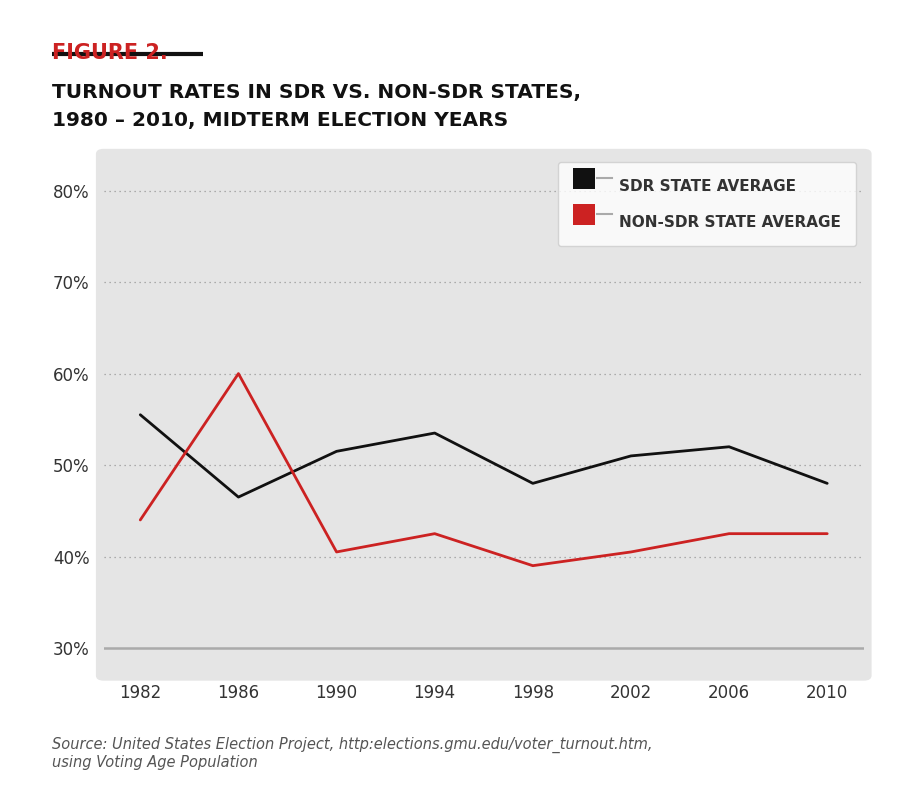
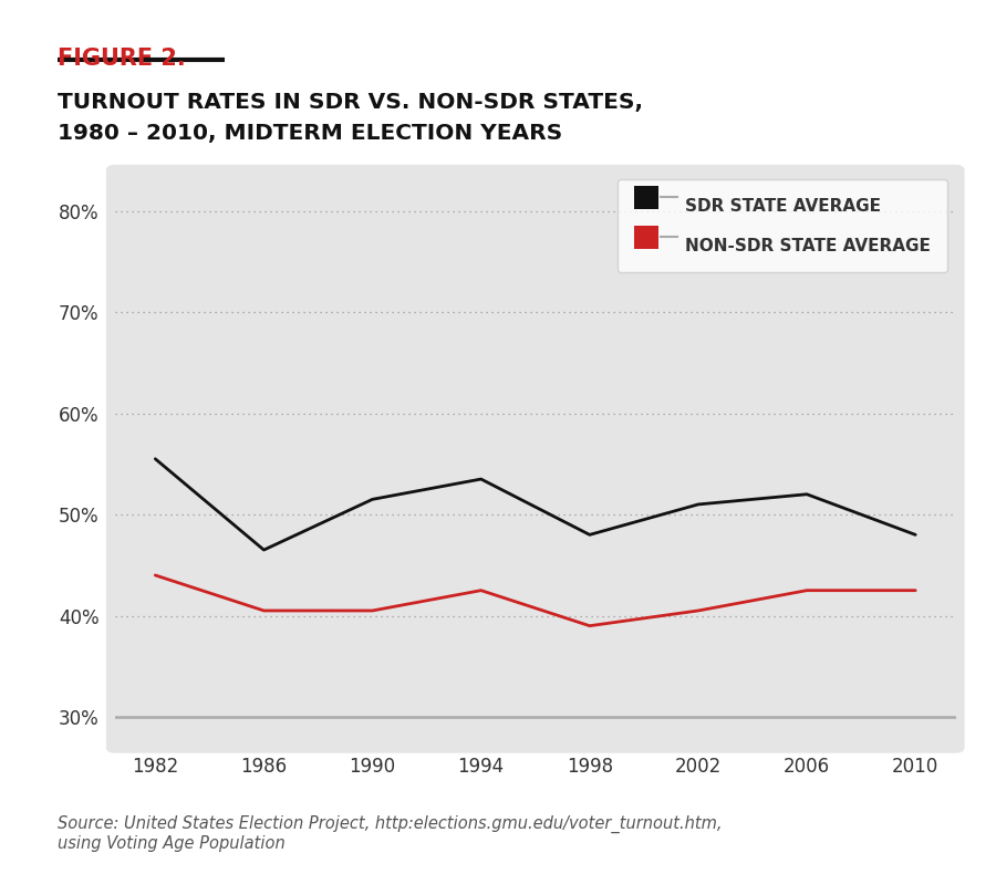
NON-SDR STATE AVERAGE/1986: 60.0% -> 40.5%
